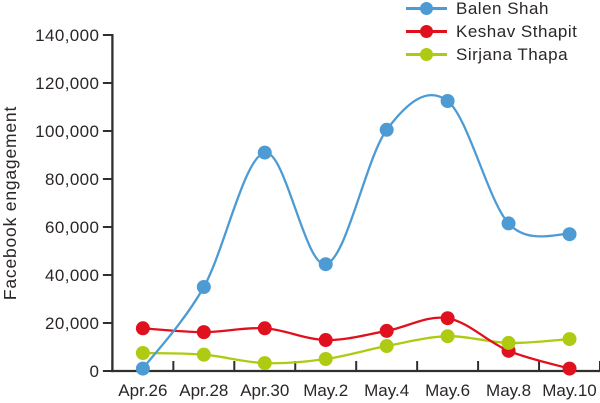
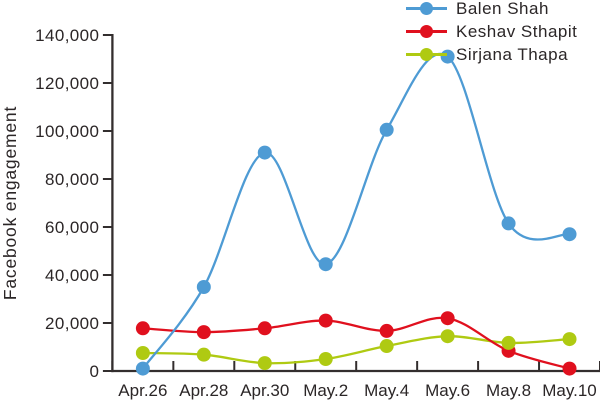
Keshav Sthapit/May.2: 13000 -> 21000
Balen Shah/May.6: 112000 -> 131000
